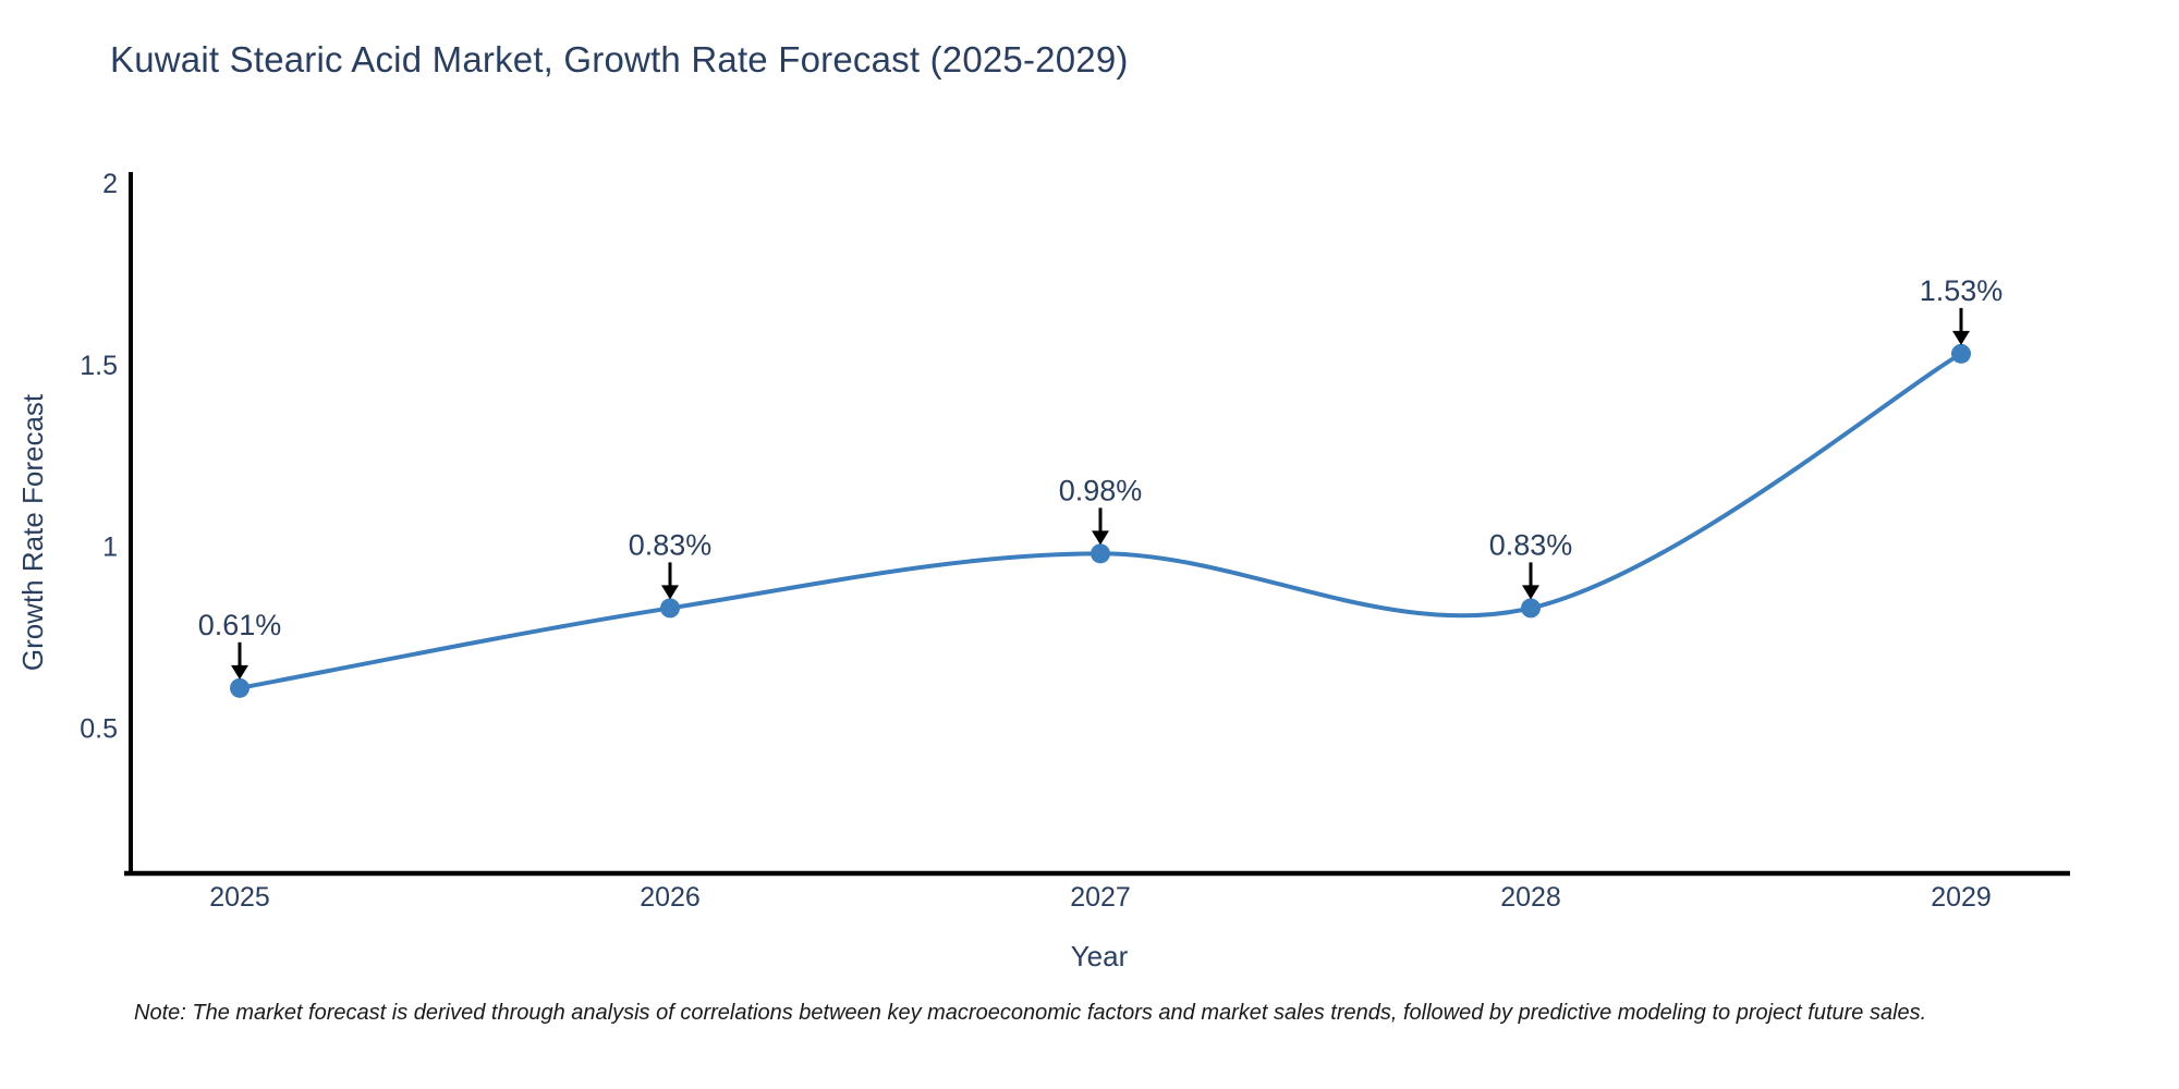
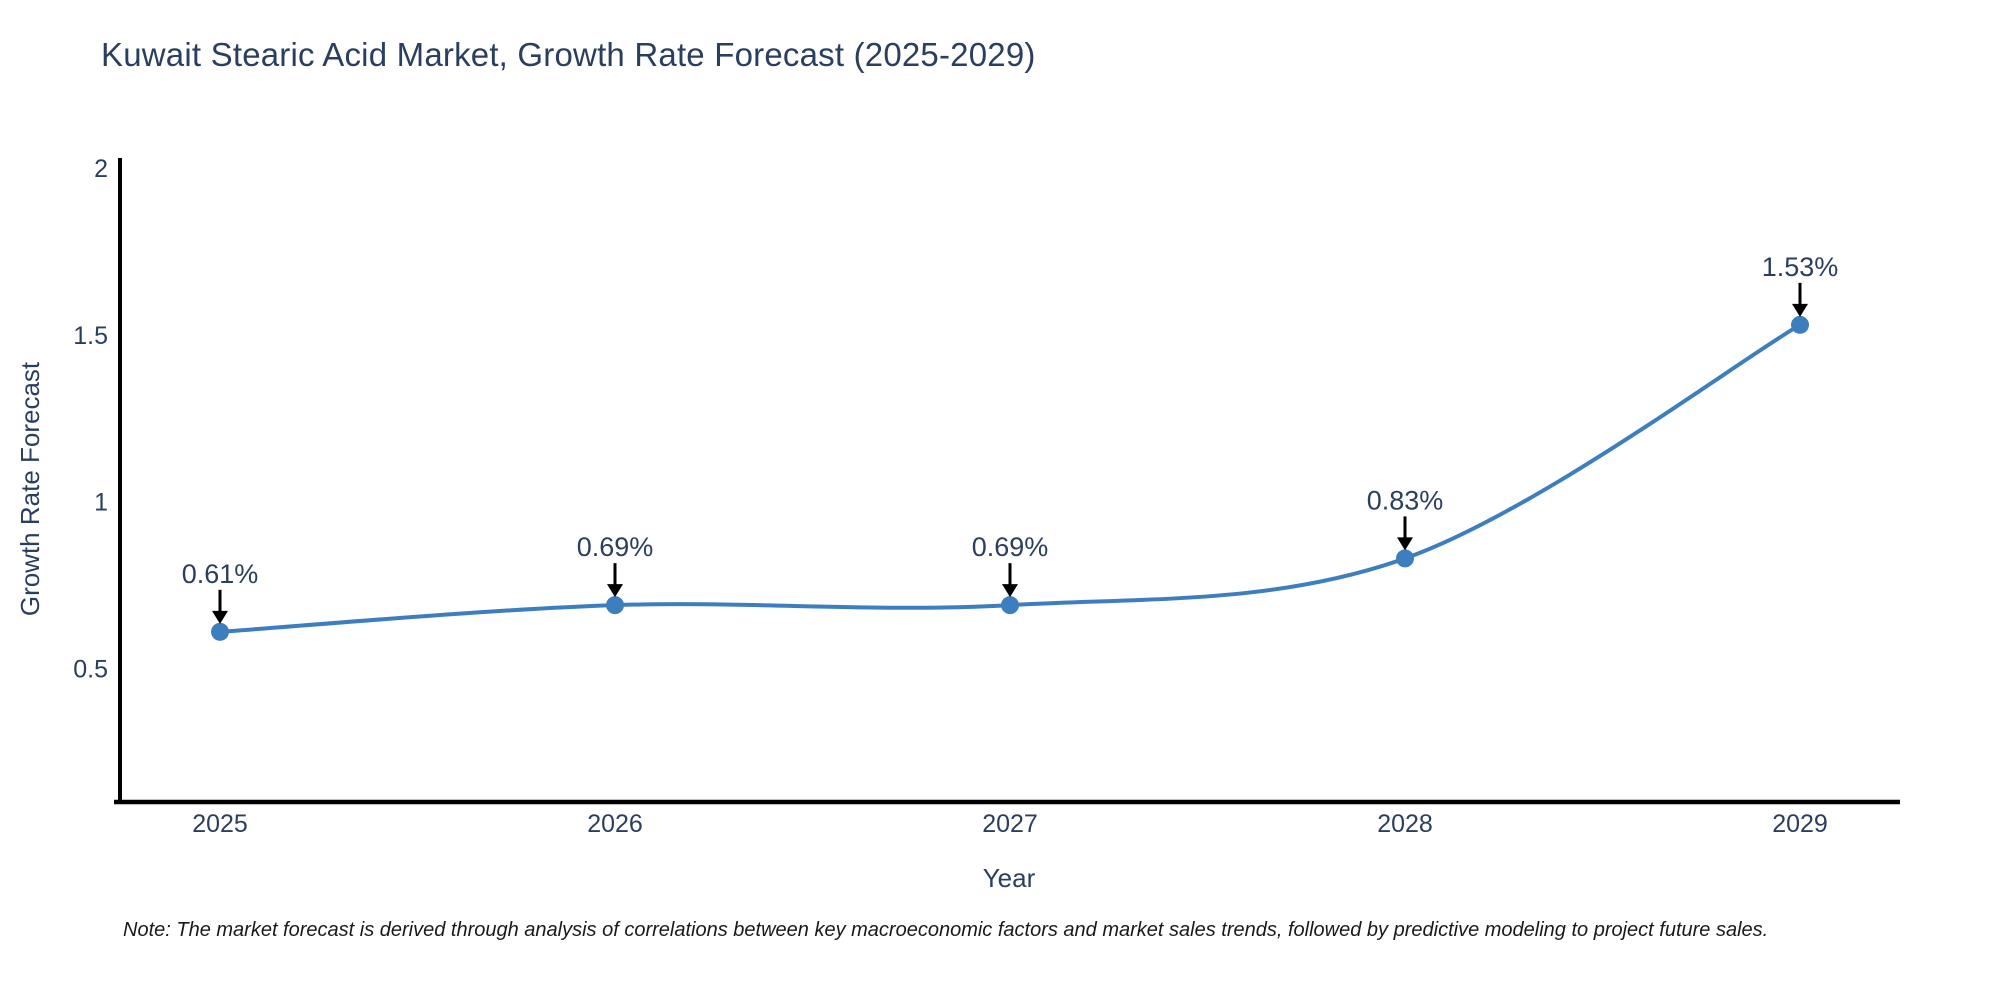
2026: 0.83% -> 0.69%
2027: 0.98% -> 0.69%
